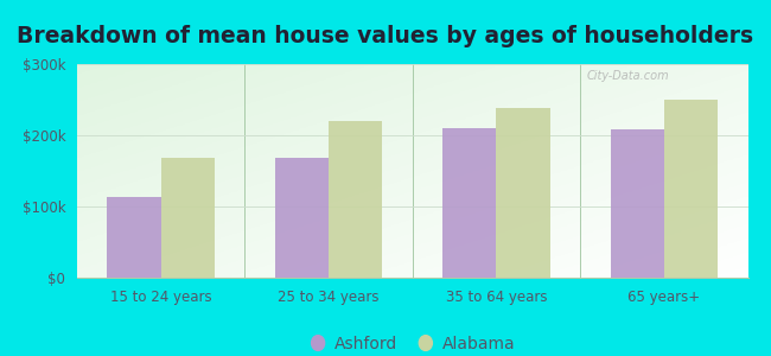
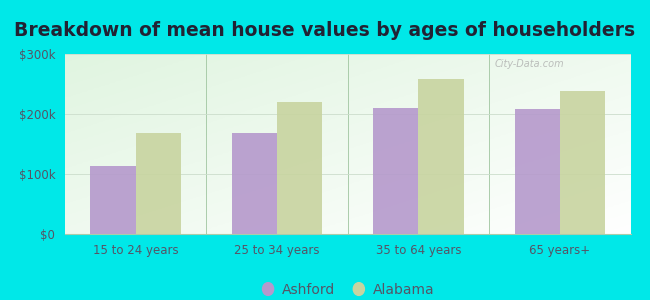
Alabama/35 to 64 years: $238k -> $258k
Alabama/65 years+: $250k -> $238k
